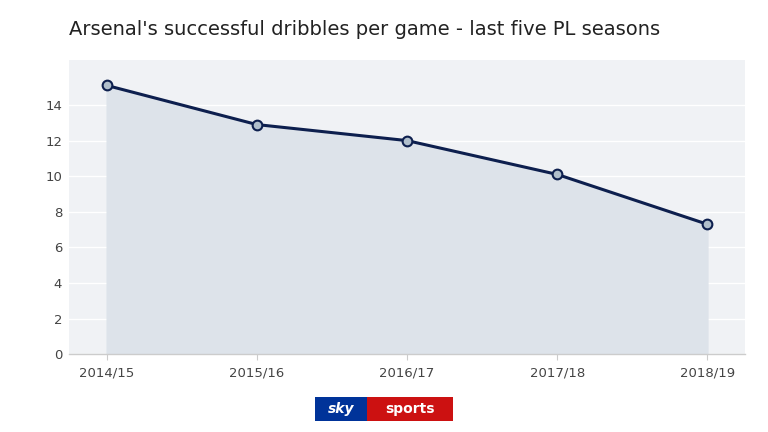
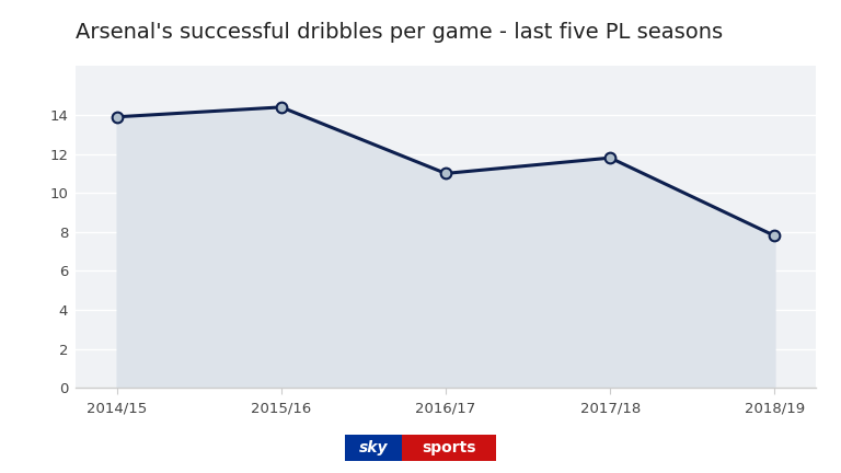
2014/15: 15.1 -> 13.9
2015/16: 12.9 -> 14.4
2016/17: 12.0 -> 11.0
2017/18: 10.1 -> 11.8
2018/19: 7.3 -> 7.8
